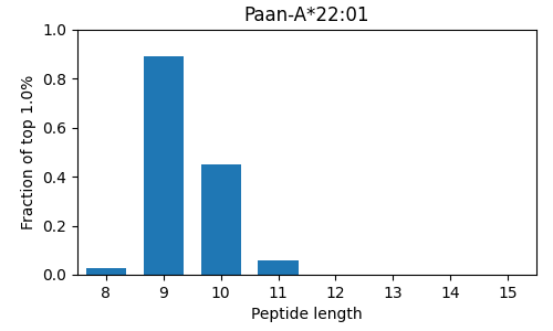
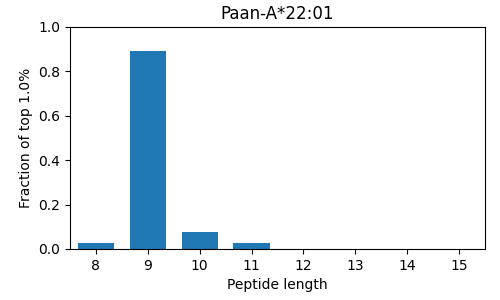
10: 0.450 -> 0.075
11: 0.060 -> 0.025
